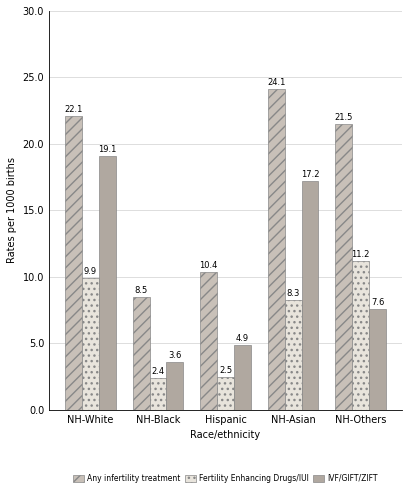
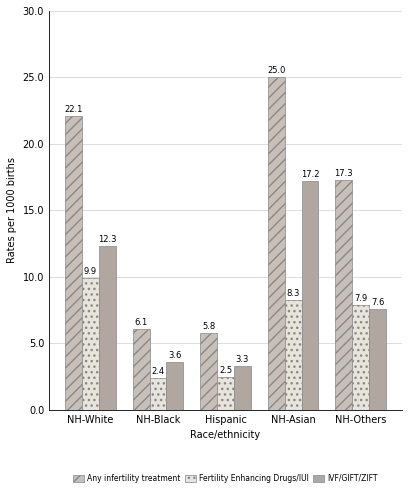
IVF/GIFT/ZIFT/NH-White: 19.1 -> 12.3
Any infertility treatment/NH-Black: 8.5 -> 6.1
Any infertility treatment/Hispanic: 10.4 -> 5.8
IVF/GIFT/ZIFT/Hispanic: 4.9 -> 3.3
Any infertility treatment/NH-Asian: 24.1 -> 25.0
Any infertility treatment/NH-Others: 21.5 -> 17.3
Fertility Enhancing Drugs/IUI/NH-Others: 11.2 -> 7.9
